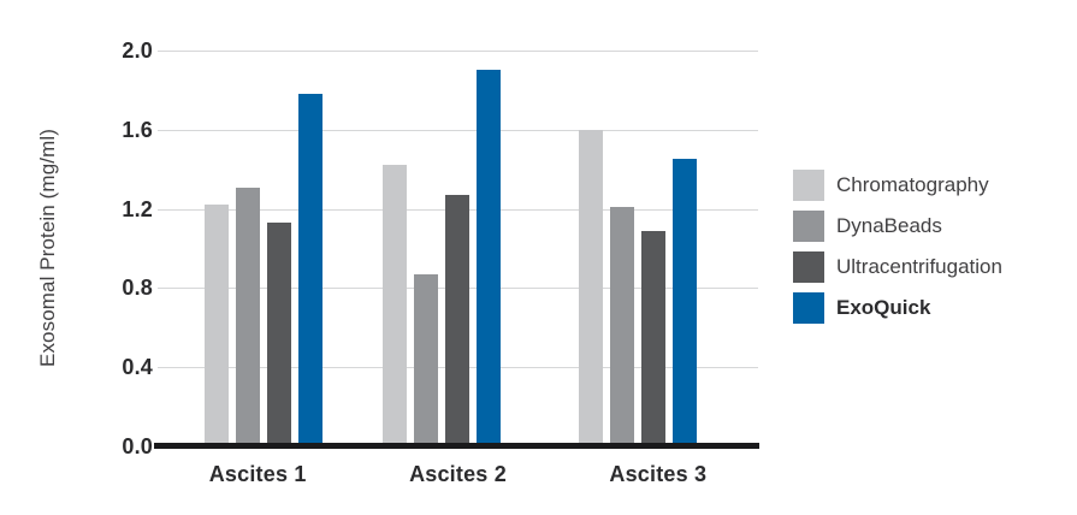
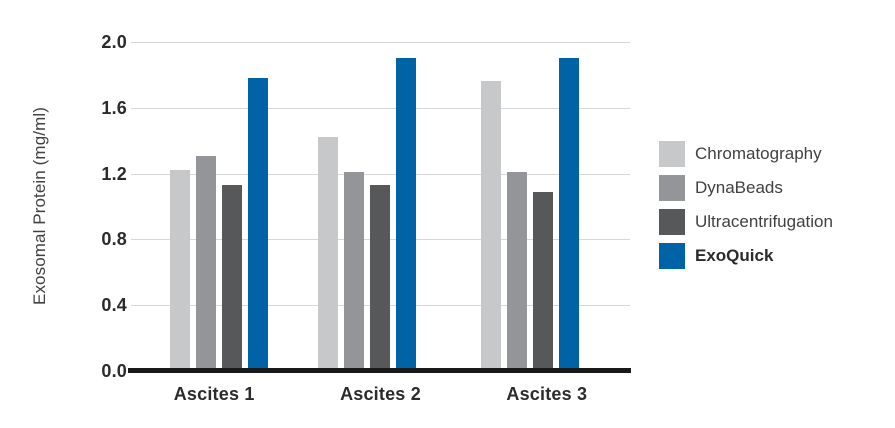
DynaBeads/Ascites 2: 0.87 -> 1.21
Ultracentrifugation/Ascites 2: 1.27 -> 1.13
Chromatography/Ascites 3: 1.60 -> 1.76
ExoQuick/Ascites 3: 1.45 -> 1.90
